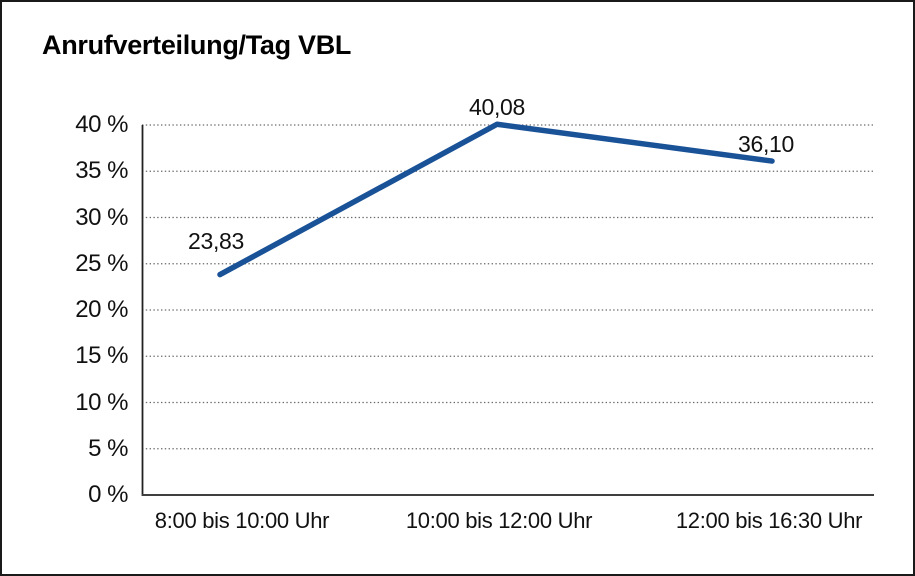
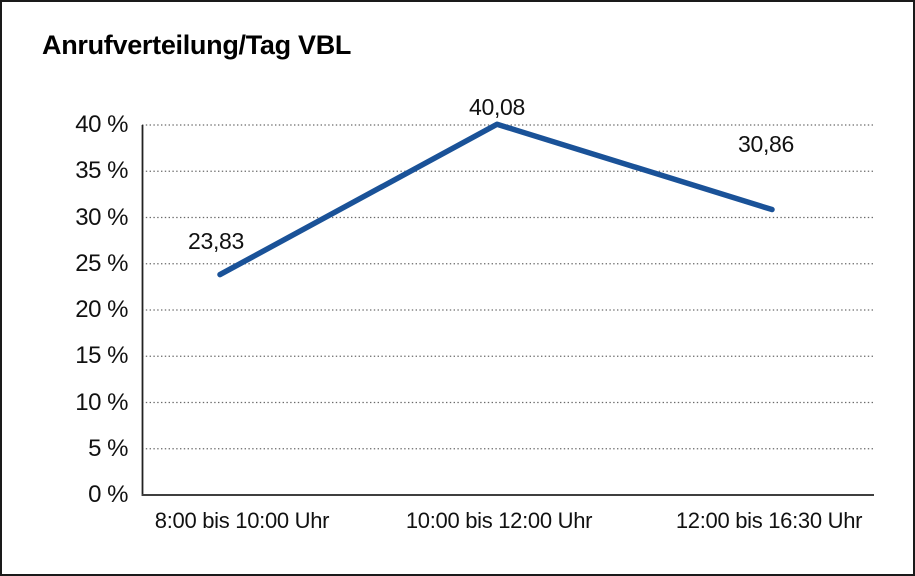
12:00 bis 16:30 Uhr: 36,10 -> 30,86
